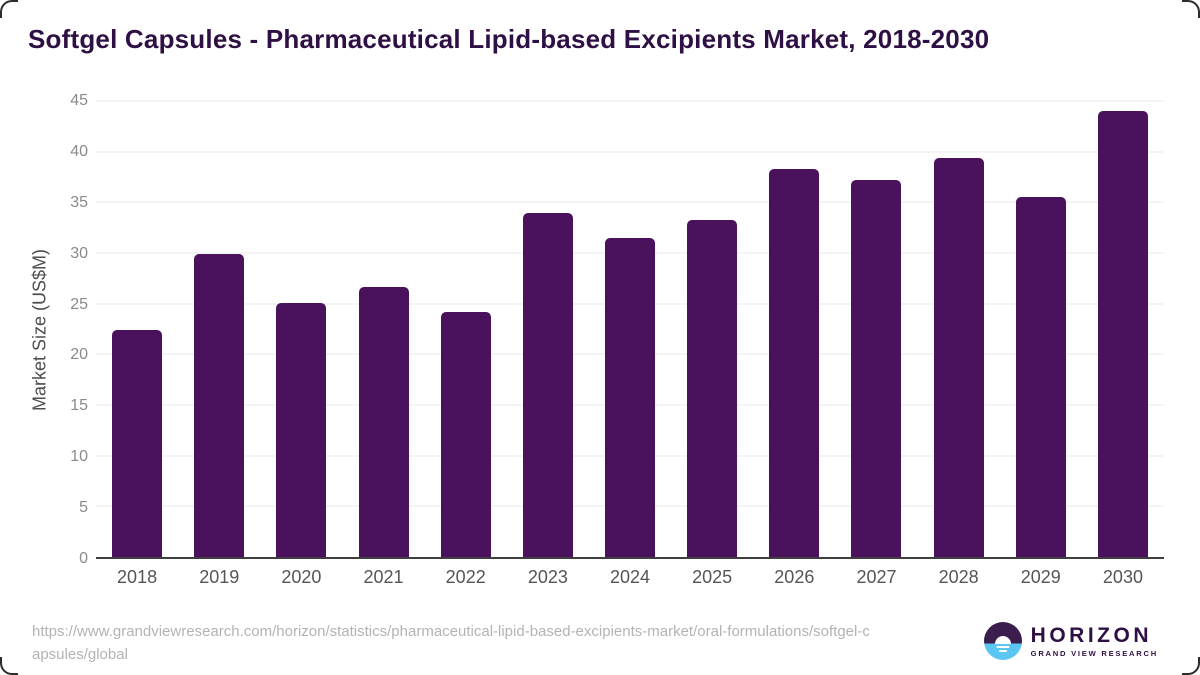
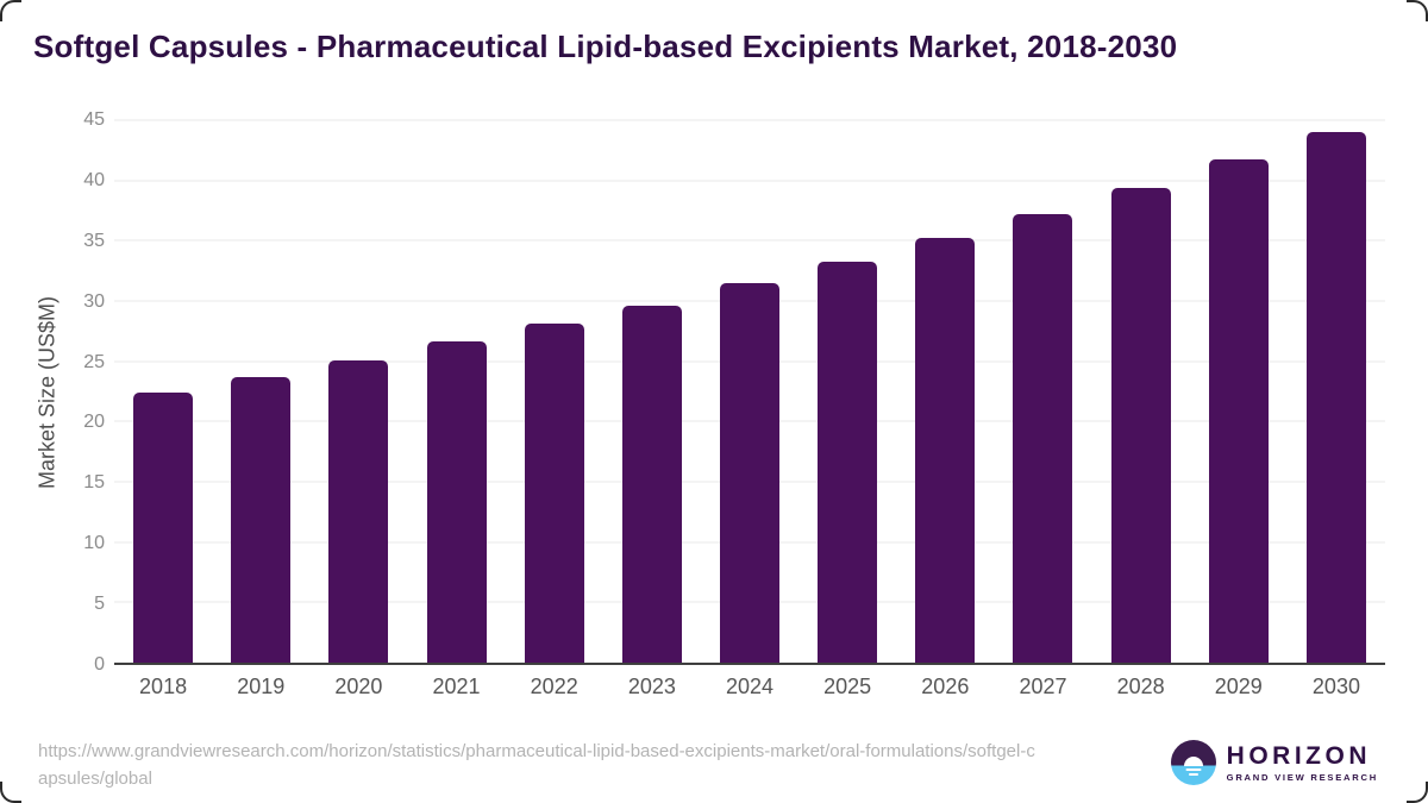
2019: 29.9 -> 23.7
2022: 24.2 -> 28.1
2023: 33.9 -> 29.6
2026: 38.3 -> 35.2
2029: 35.5 -> 41.7
